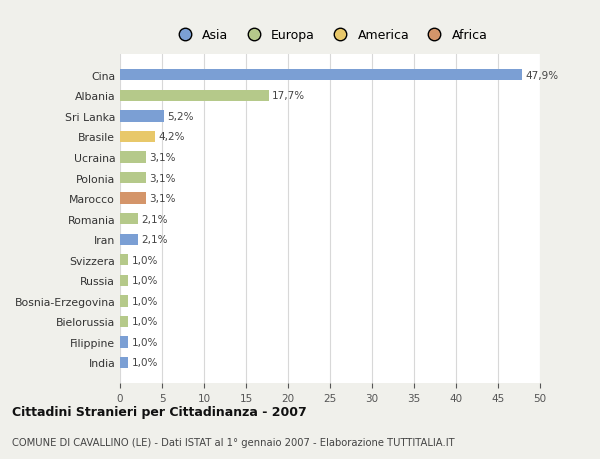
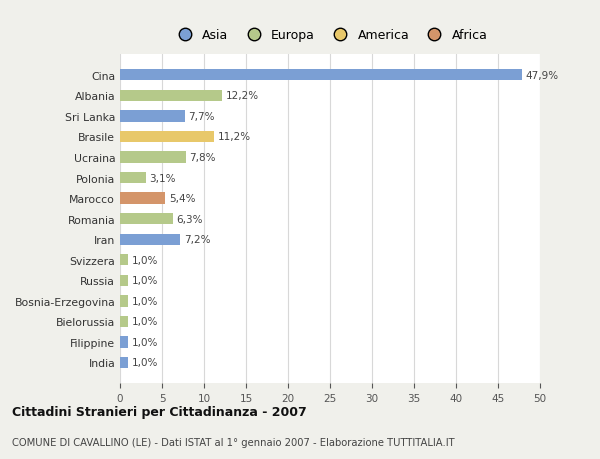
Albania: 17,7% -> 12,2%
Sri Lanka: 5,2% -> 7,7%
Brasile: 4,2% -> 11,2%
Ucraina: 3,1% -> 7,8%
Marocco: 3,1% -> 5,4%
Romania: 2,1% -> 6,3%
Iran: 2,1% -> 7,2%
